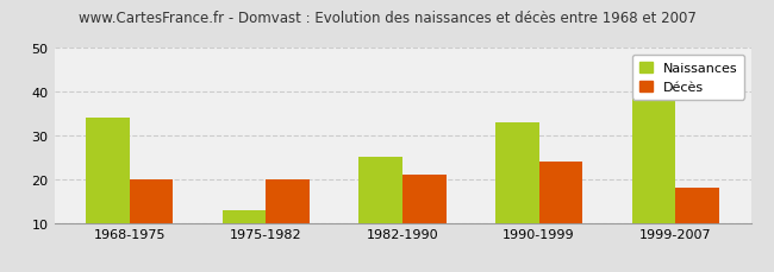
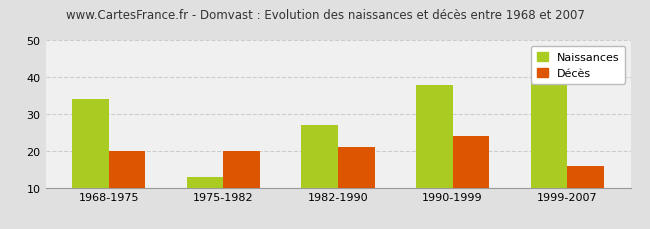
Naissances/1982-1990: 25 -> 27
Naissances/1990-1999: 33 -> 38
Décès/1999-2007: 18 -> 16
